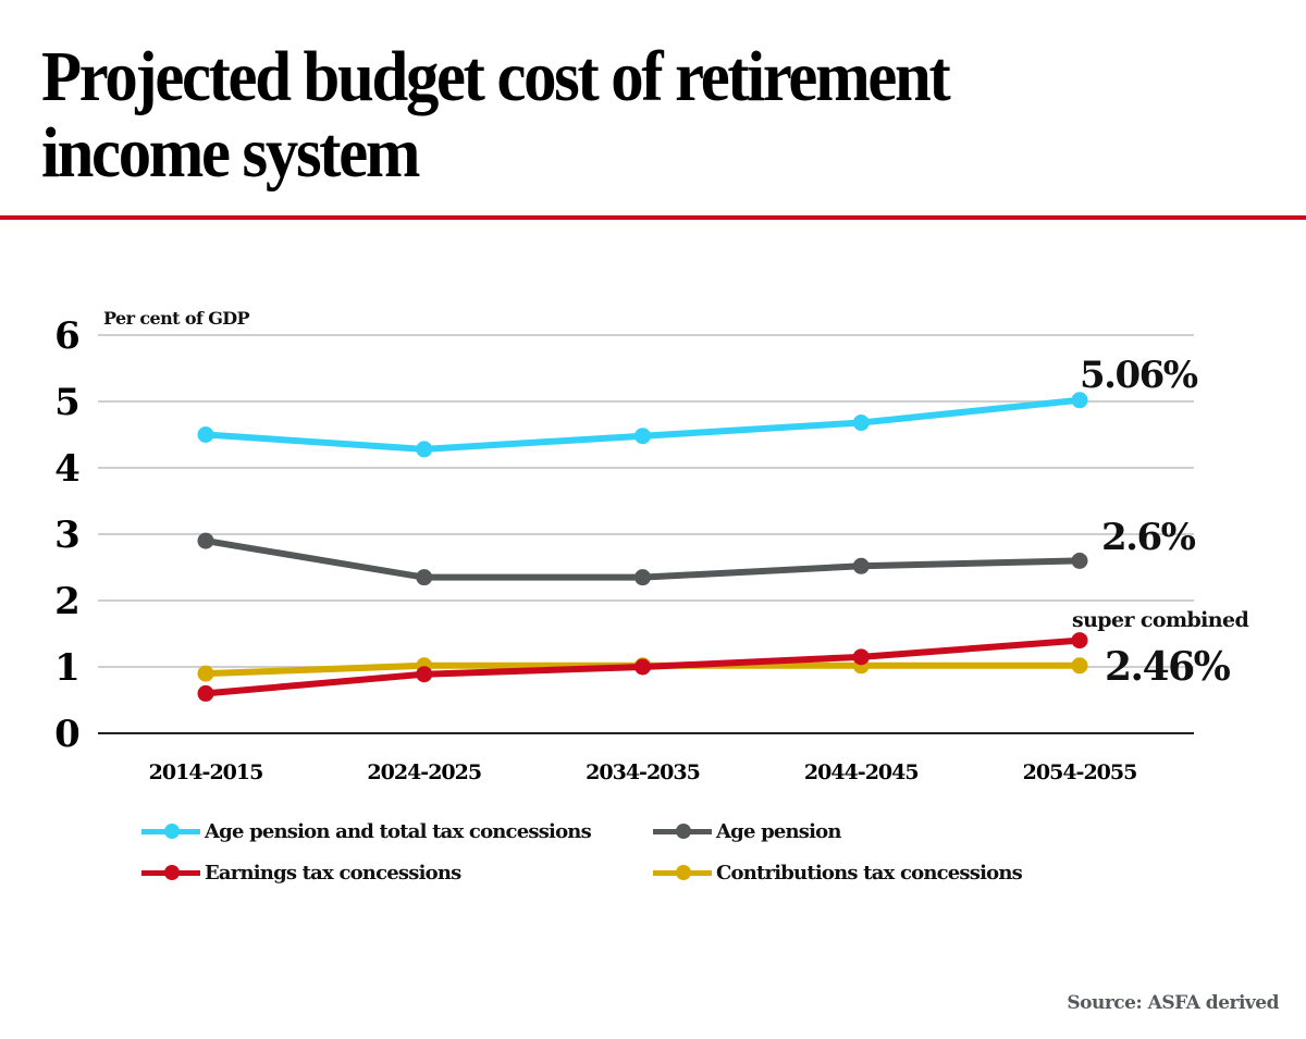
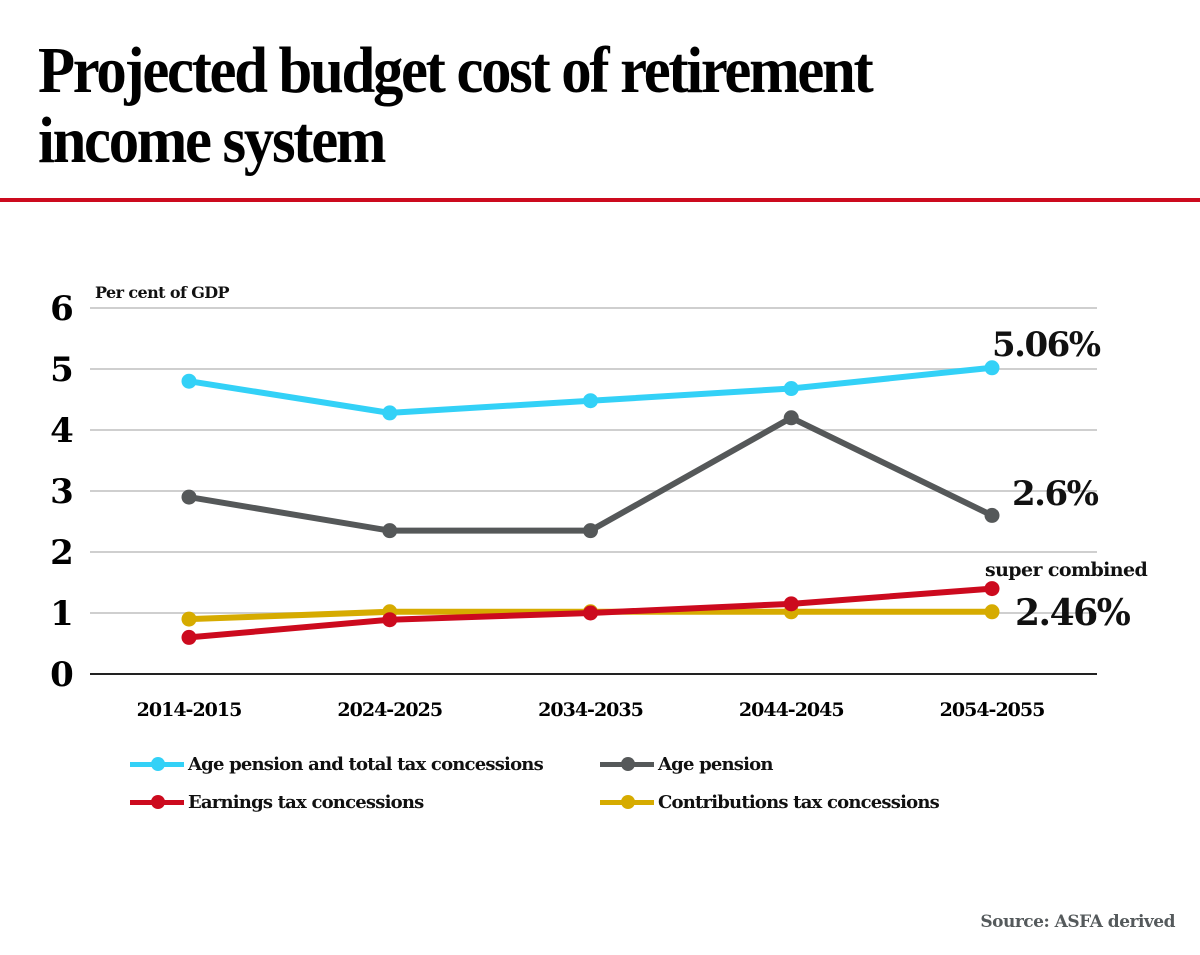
Age pension and total tax concessions/2014-2015: 4.5 -> 4.8
Age pension/2044-2045: 2.5 -> 4.2
